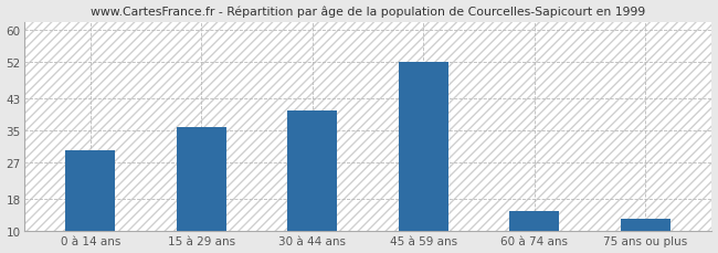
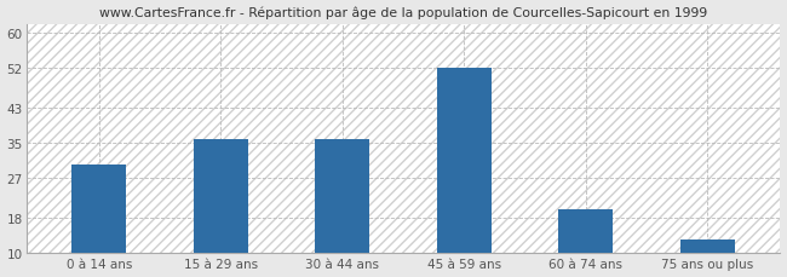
30 à 44 ans: 40 -> 36
60 à 74 ans: 15 -> 20
